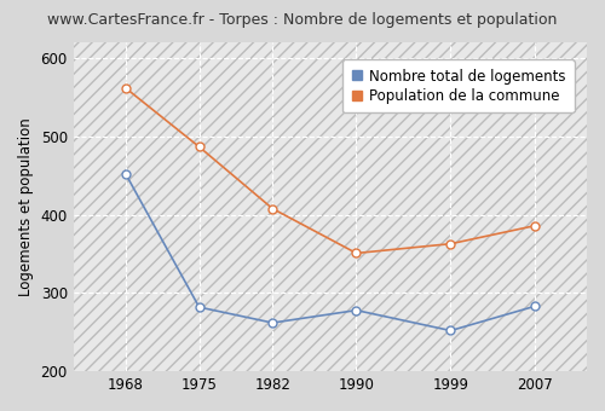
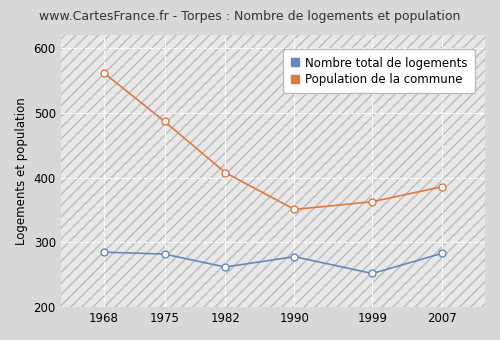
Nombre total de logements/1968: 452 -> 285
